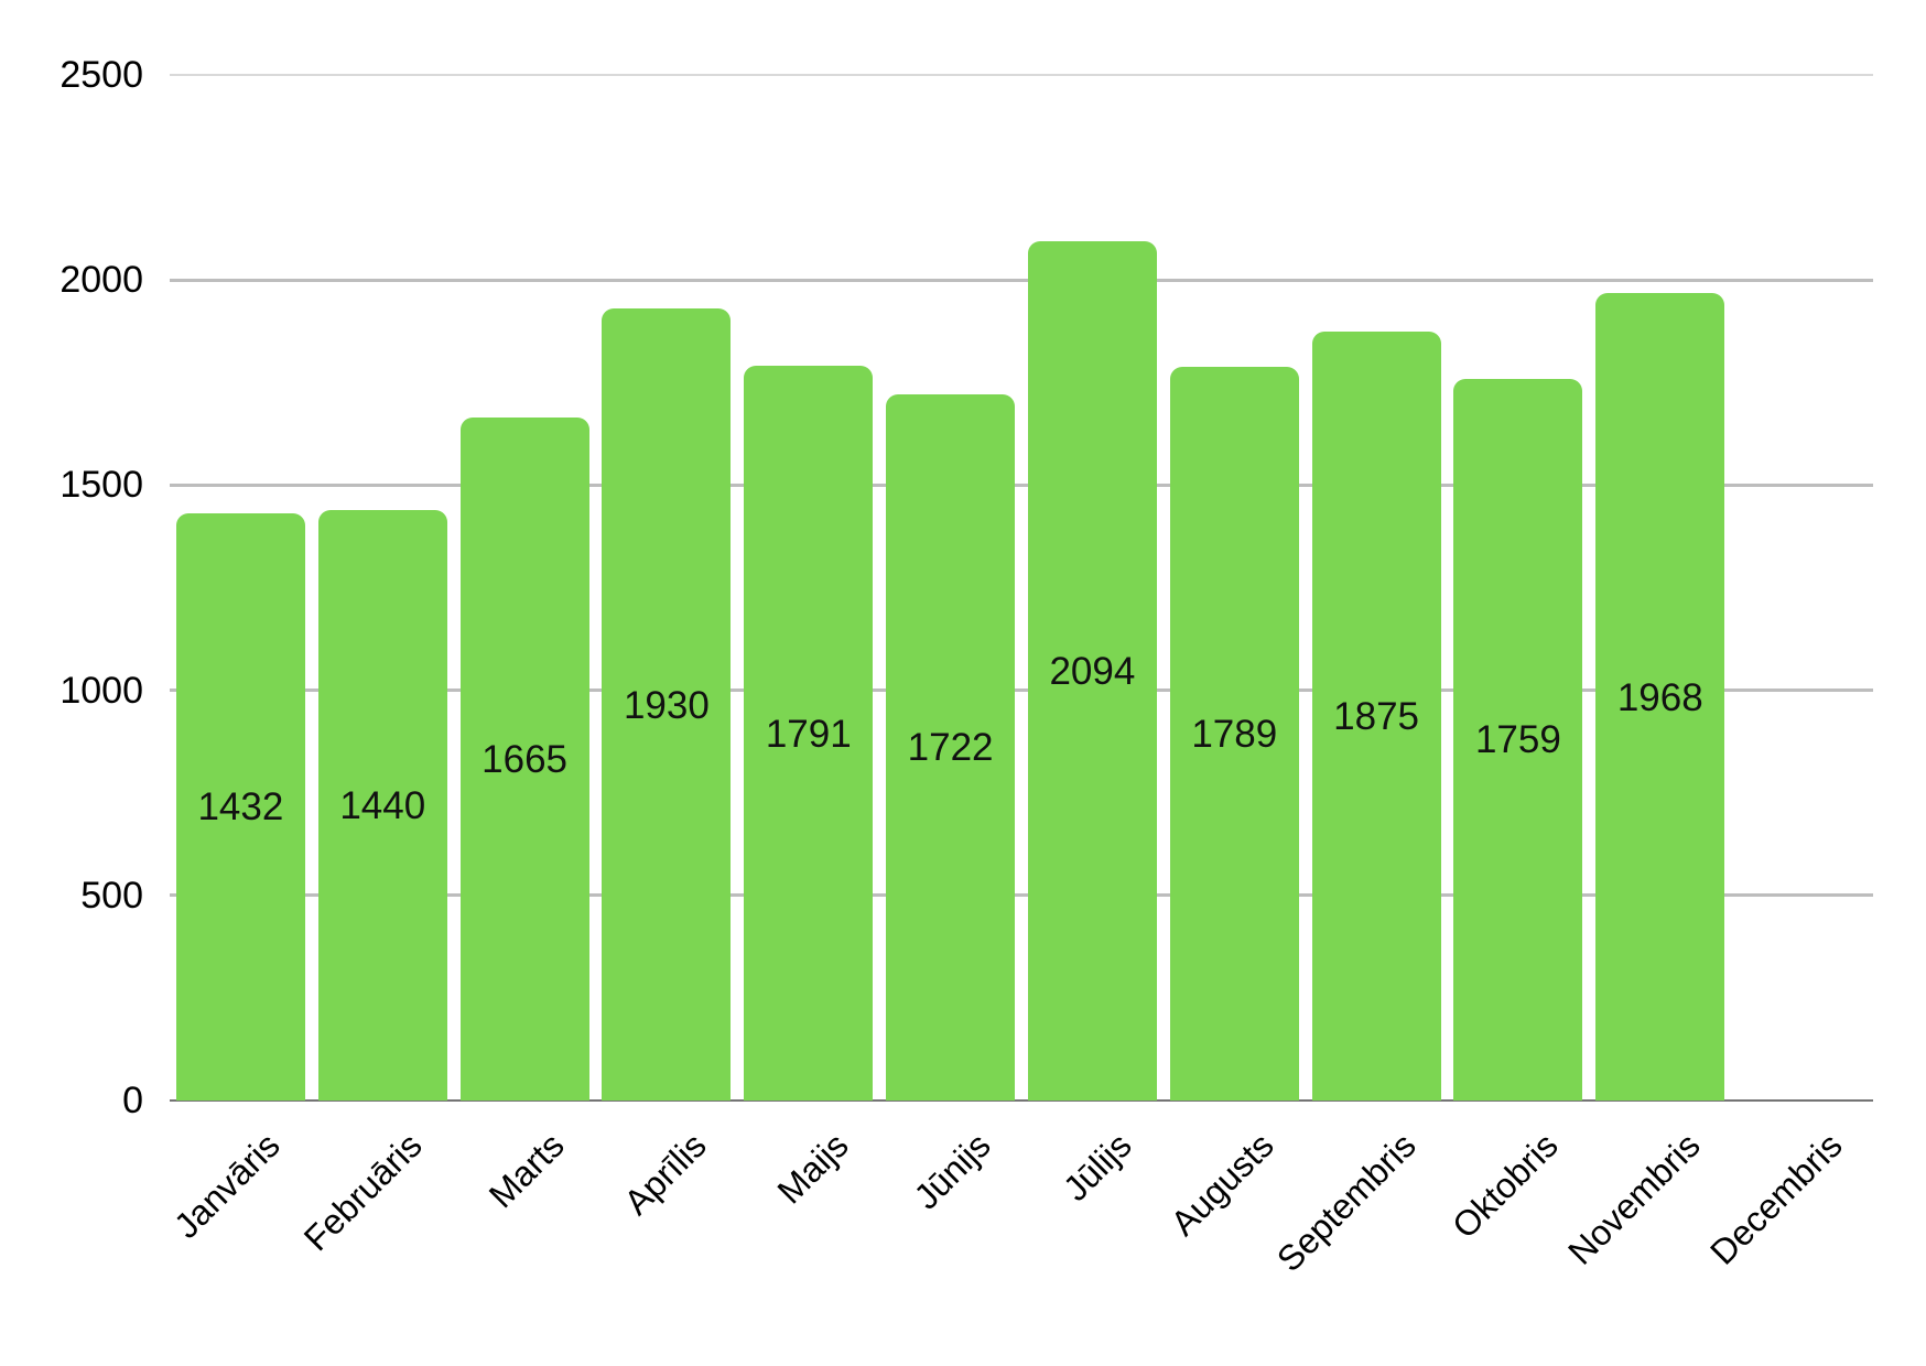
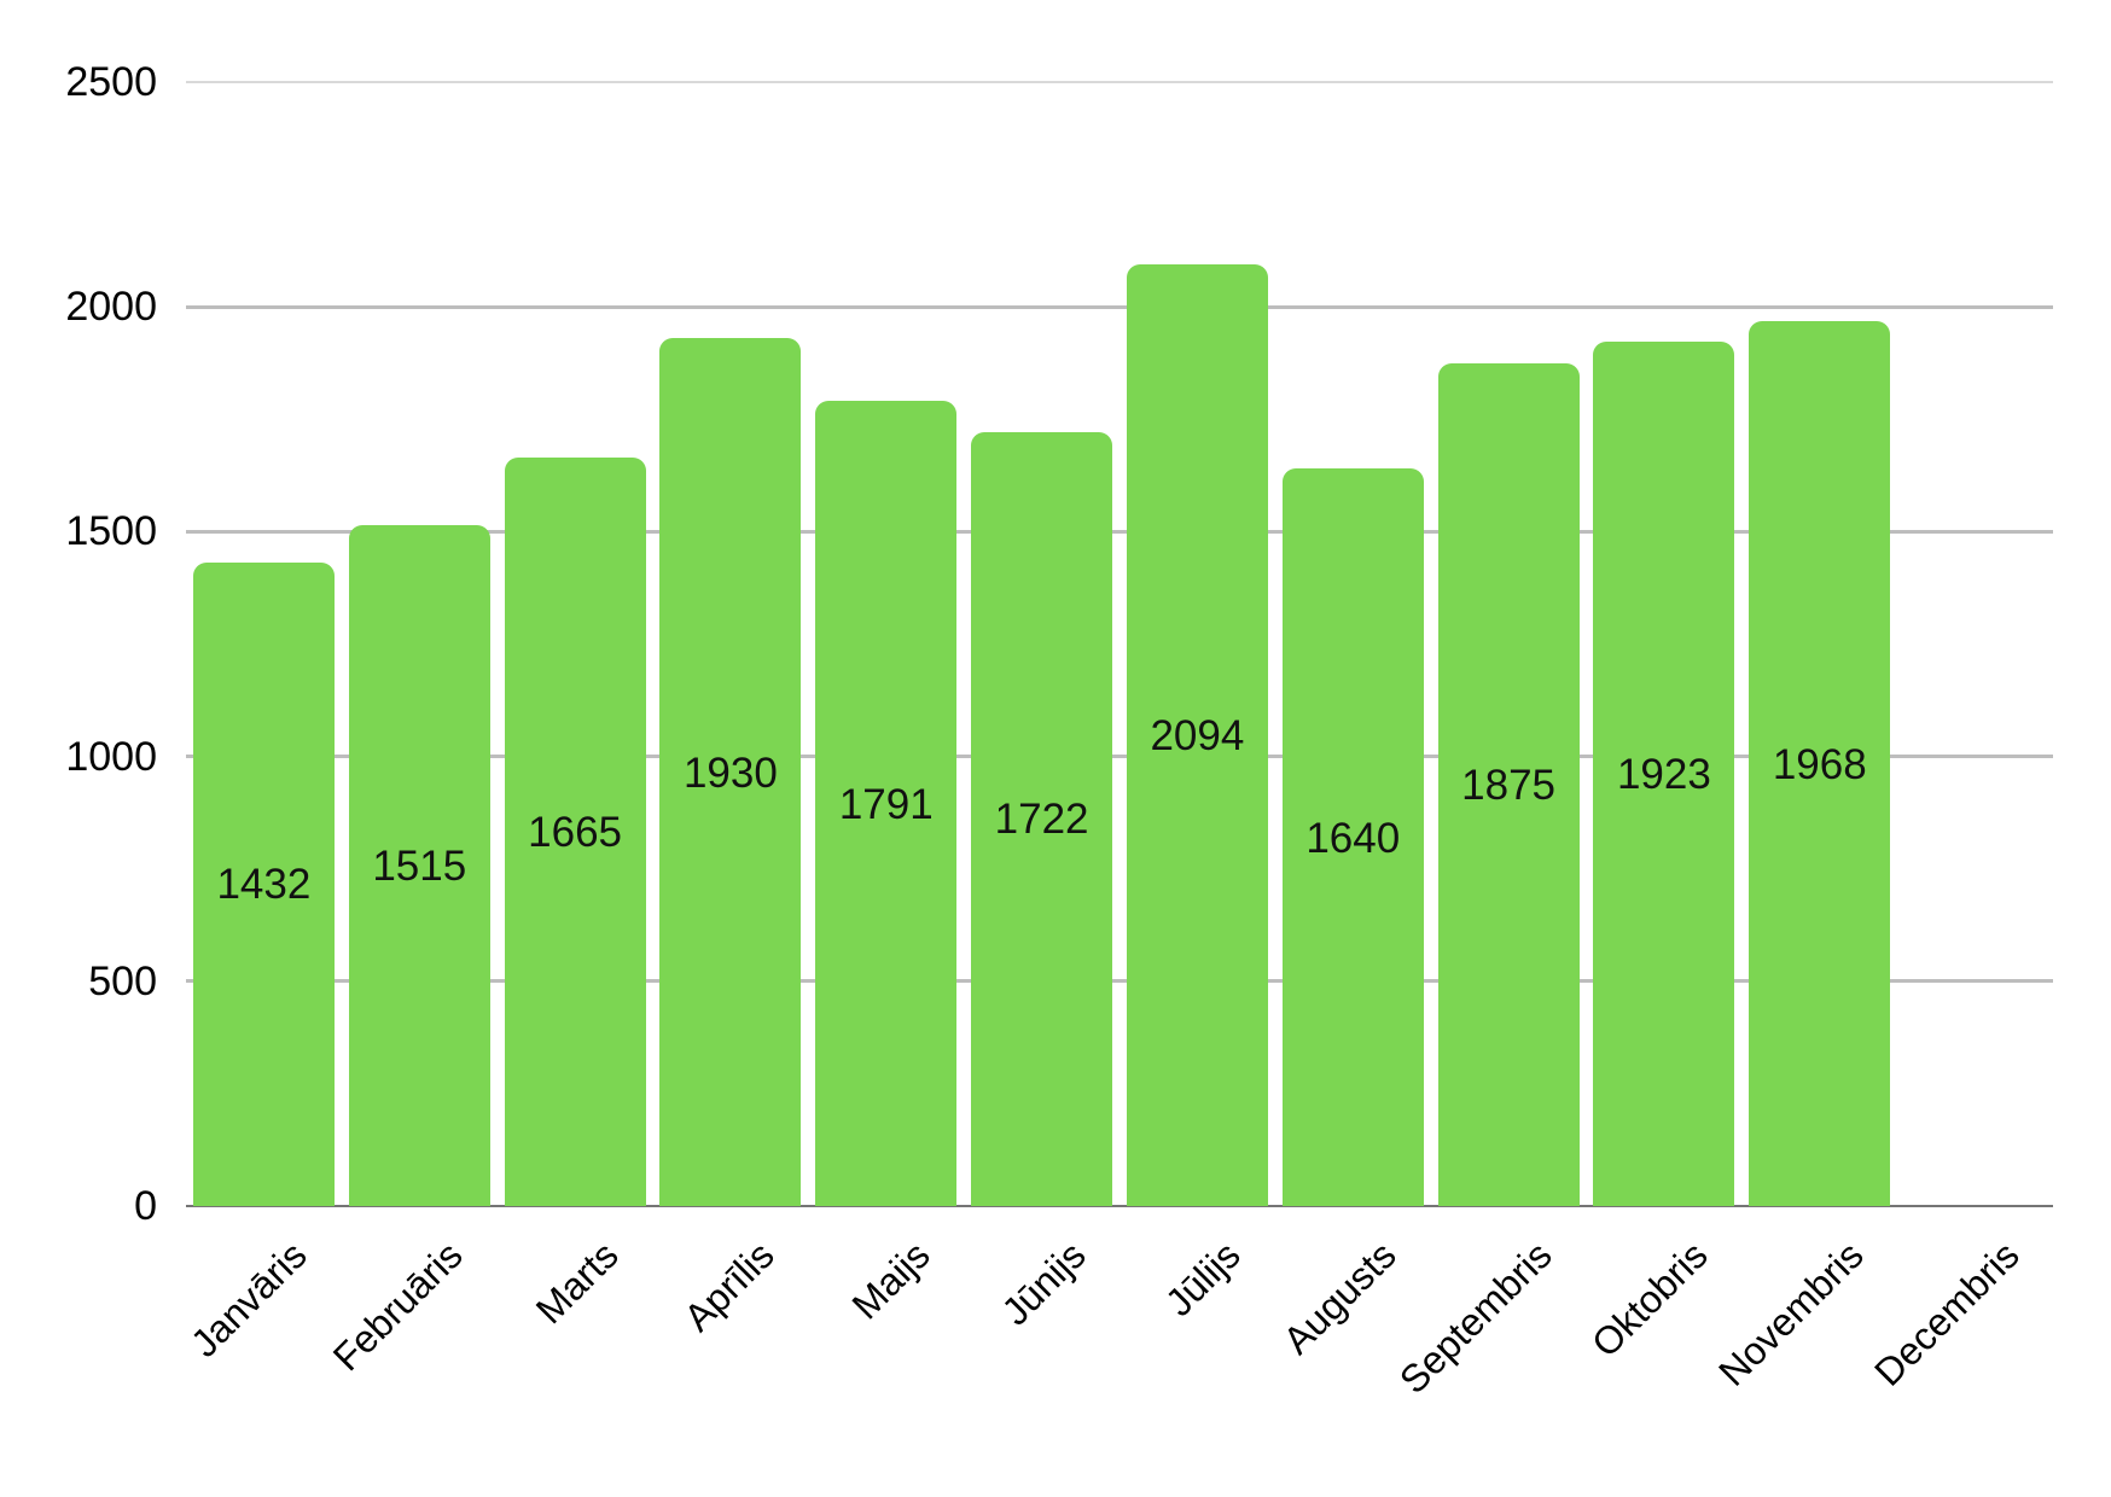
Februāris: 1440 -> 1515
Augusts: 1789 -> 1640
Oktobris: 1759 -> 1923
